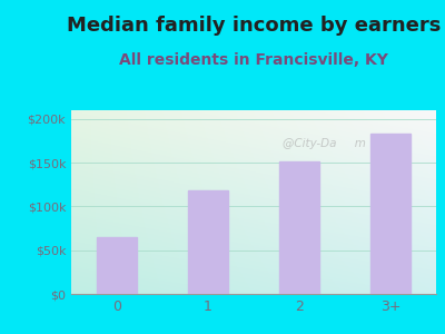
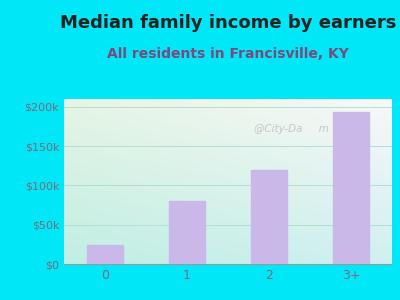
0: $65k -> $24k
1: $118k -> $80k
2: $151k -> $120k
3+: $183k -> $194k
